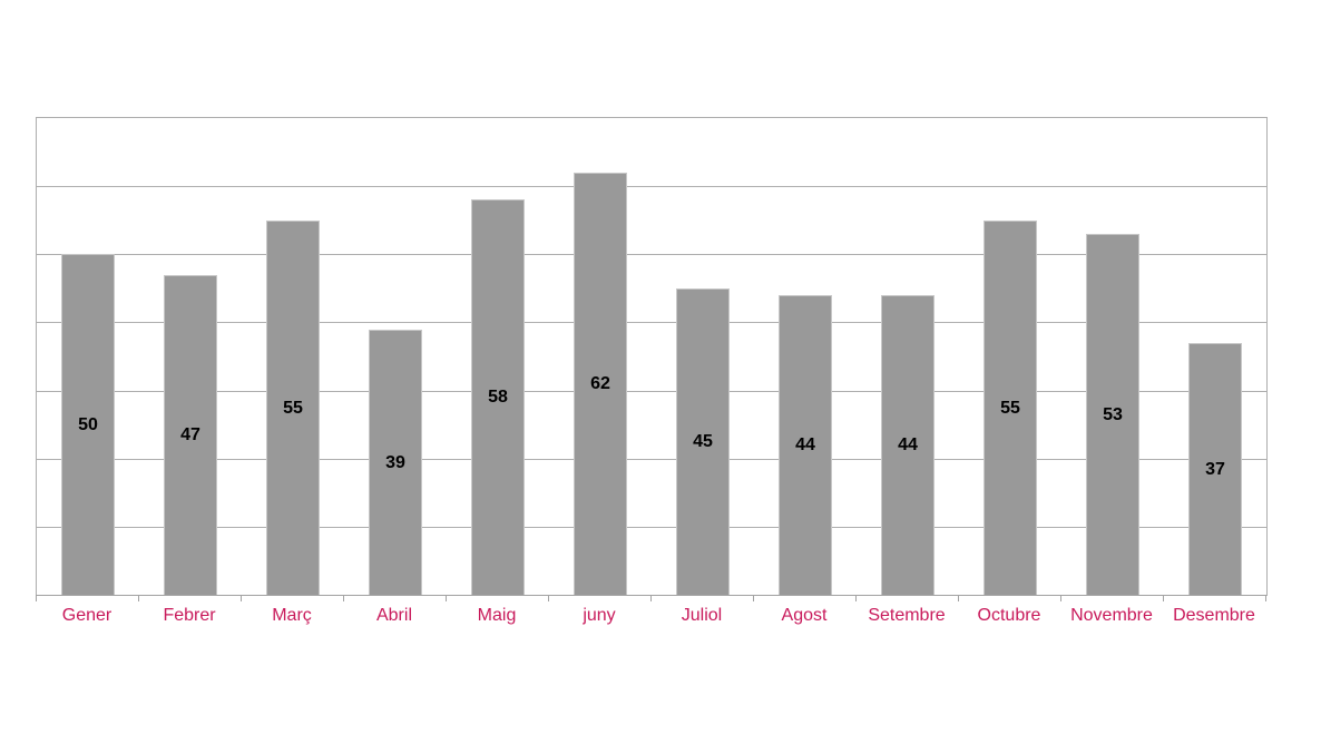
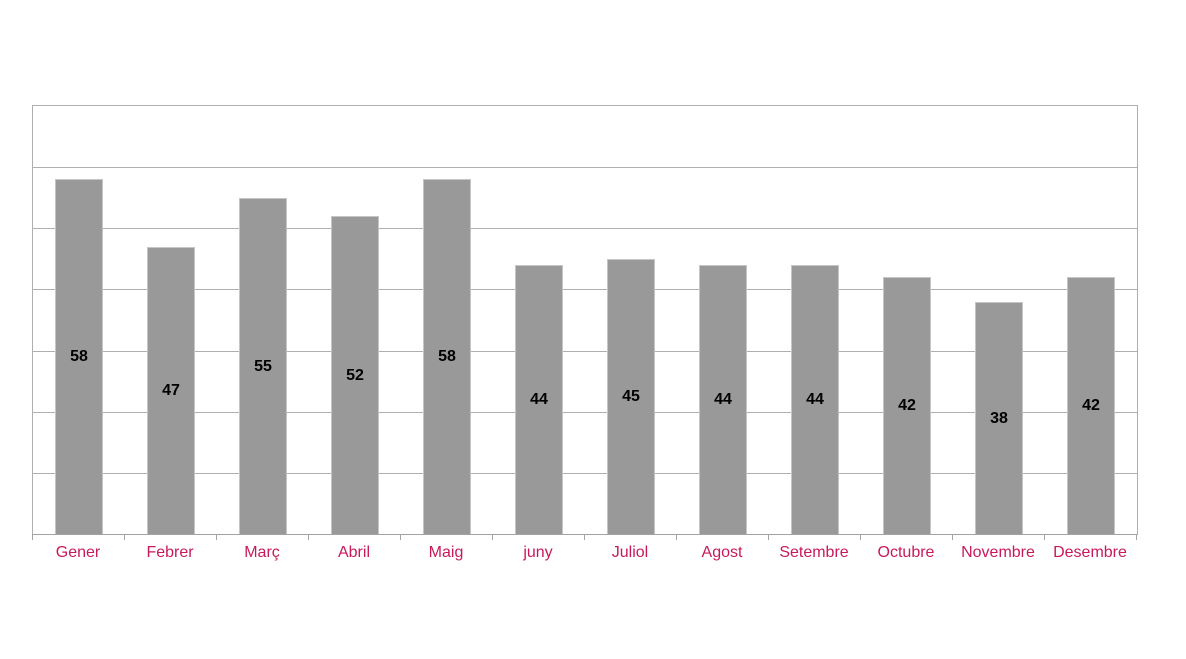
Gener: 50 -> 58
Abril: 39 -> 52
juny: 62 -> 44
Octubre: 55 -> 42
Novembre: 53 -> 38
Desembre: 37 -> 42
